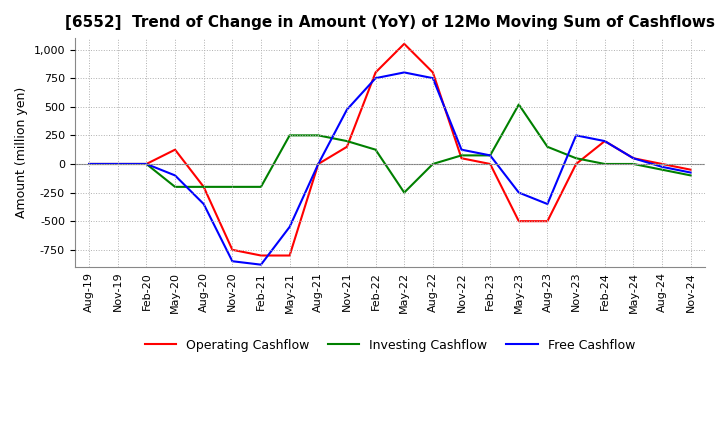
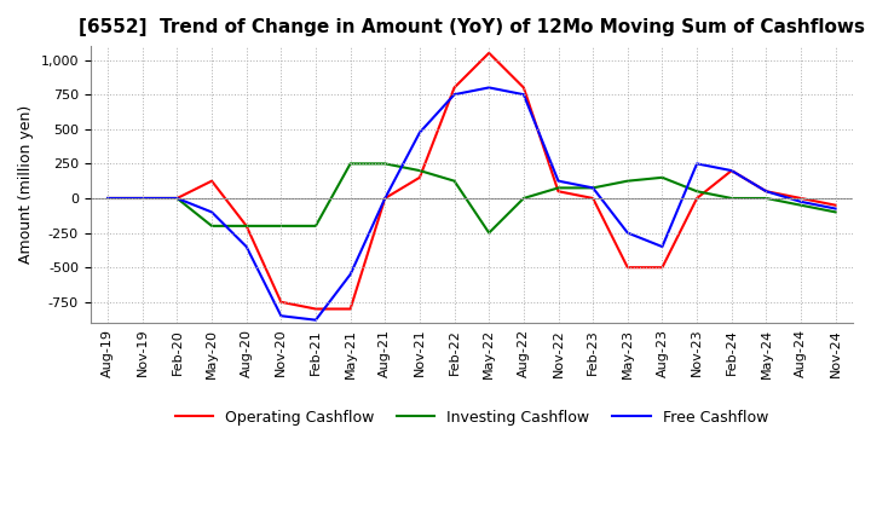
Investing Cashflow/May-23: 520 -> 120
